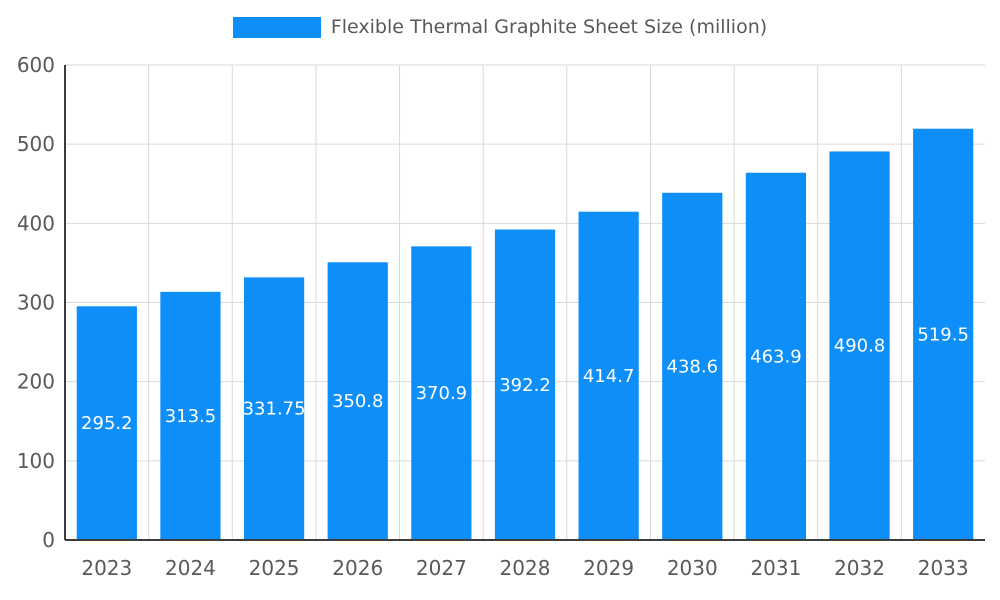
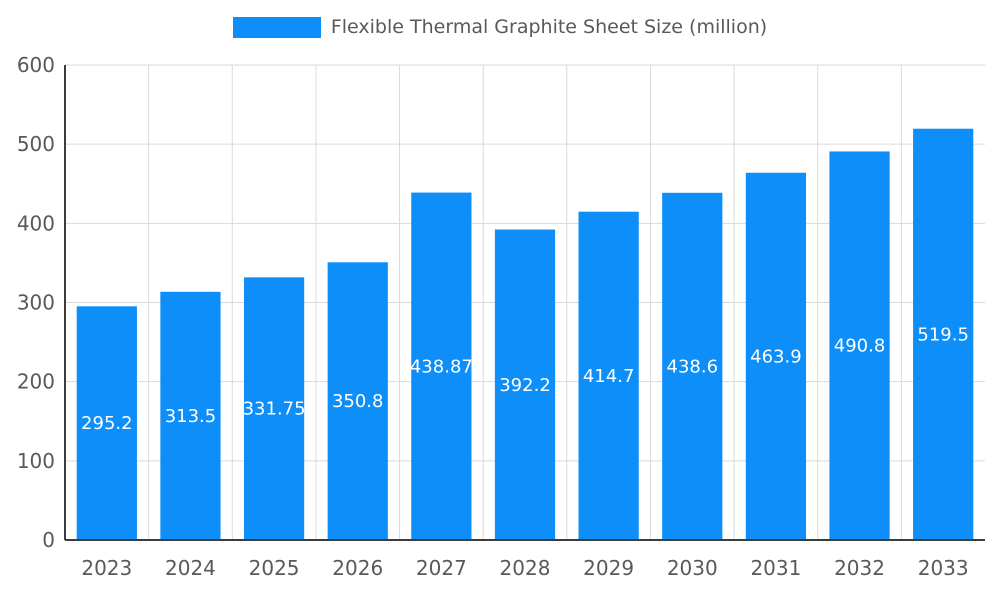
2027: 370.9 -> 438.87
